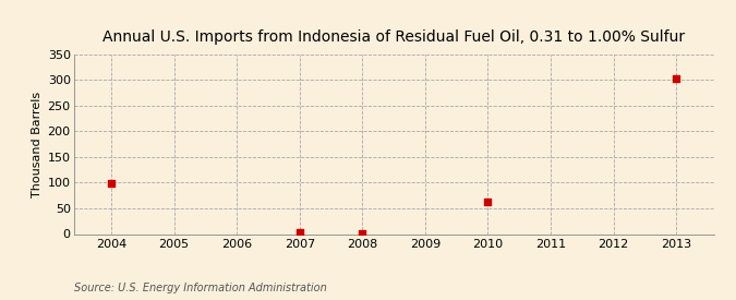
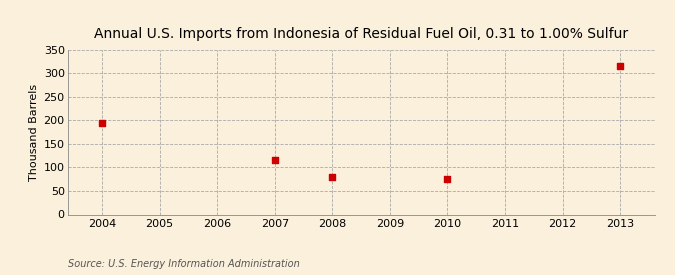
2004: 98 -> 195
2007: 4 -> 115
2008: 2 -> 80
2010: 62 -> 75
2013: 303 -> 315
